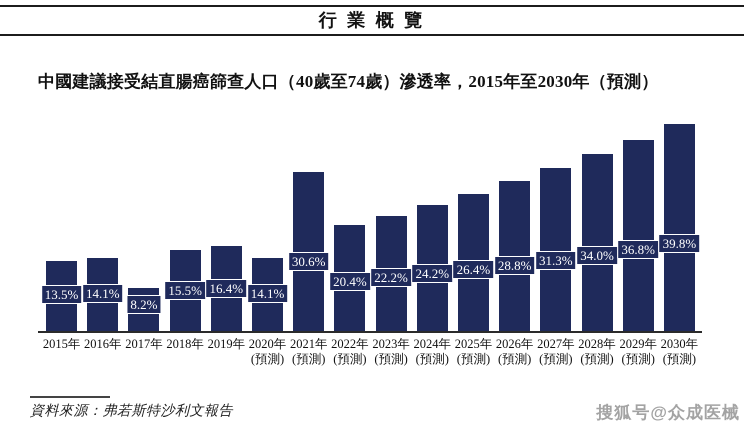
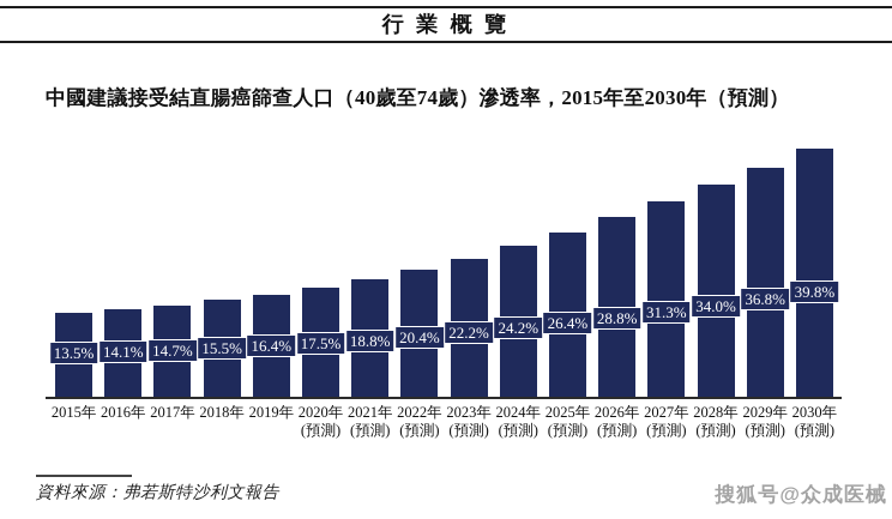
2017年: 8.2% -> 14.7%
2020年: 14.1% -> 17.5%
2021年: 30.6% -> 18.8%
